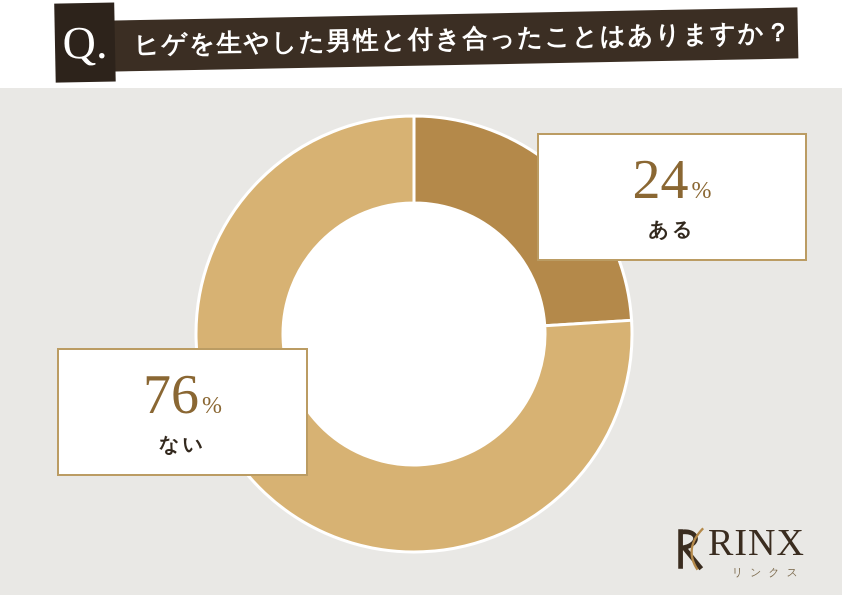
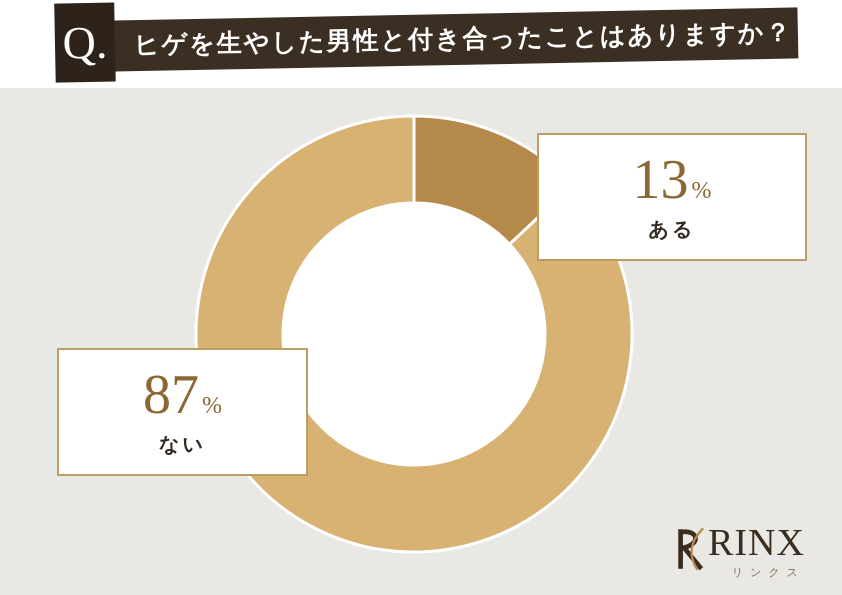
ある: 24 -> 13
ない: 76 -> 87
